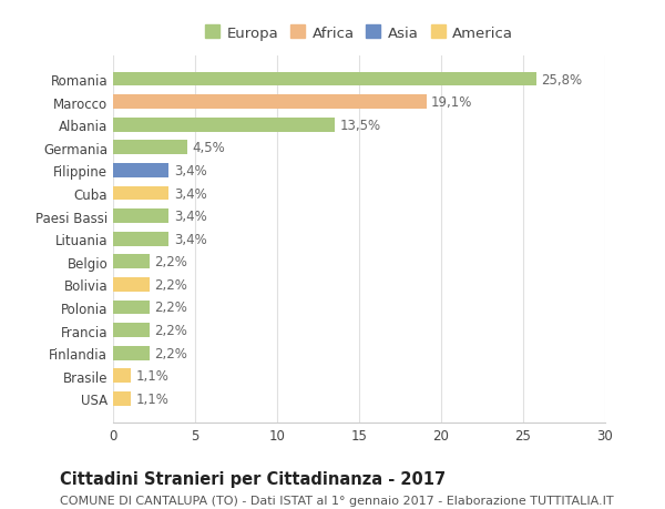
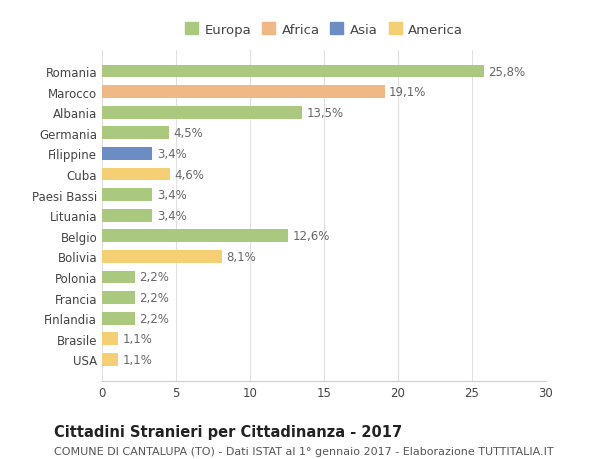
Cuba: 3,4% -> 4,6%
Belgio: 2,2% -> 12,6%
Bolivia: 2,2% -> 8,1%
